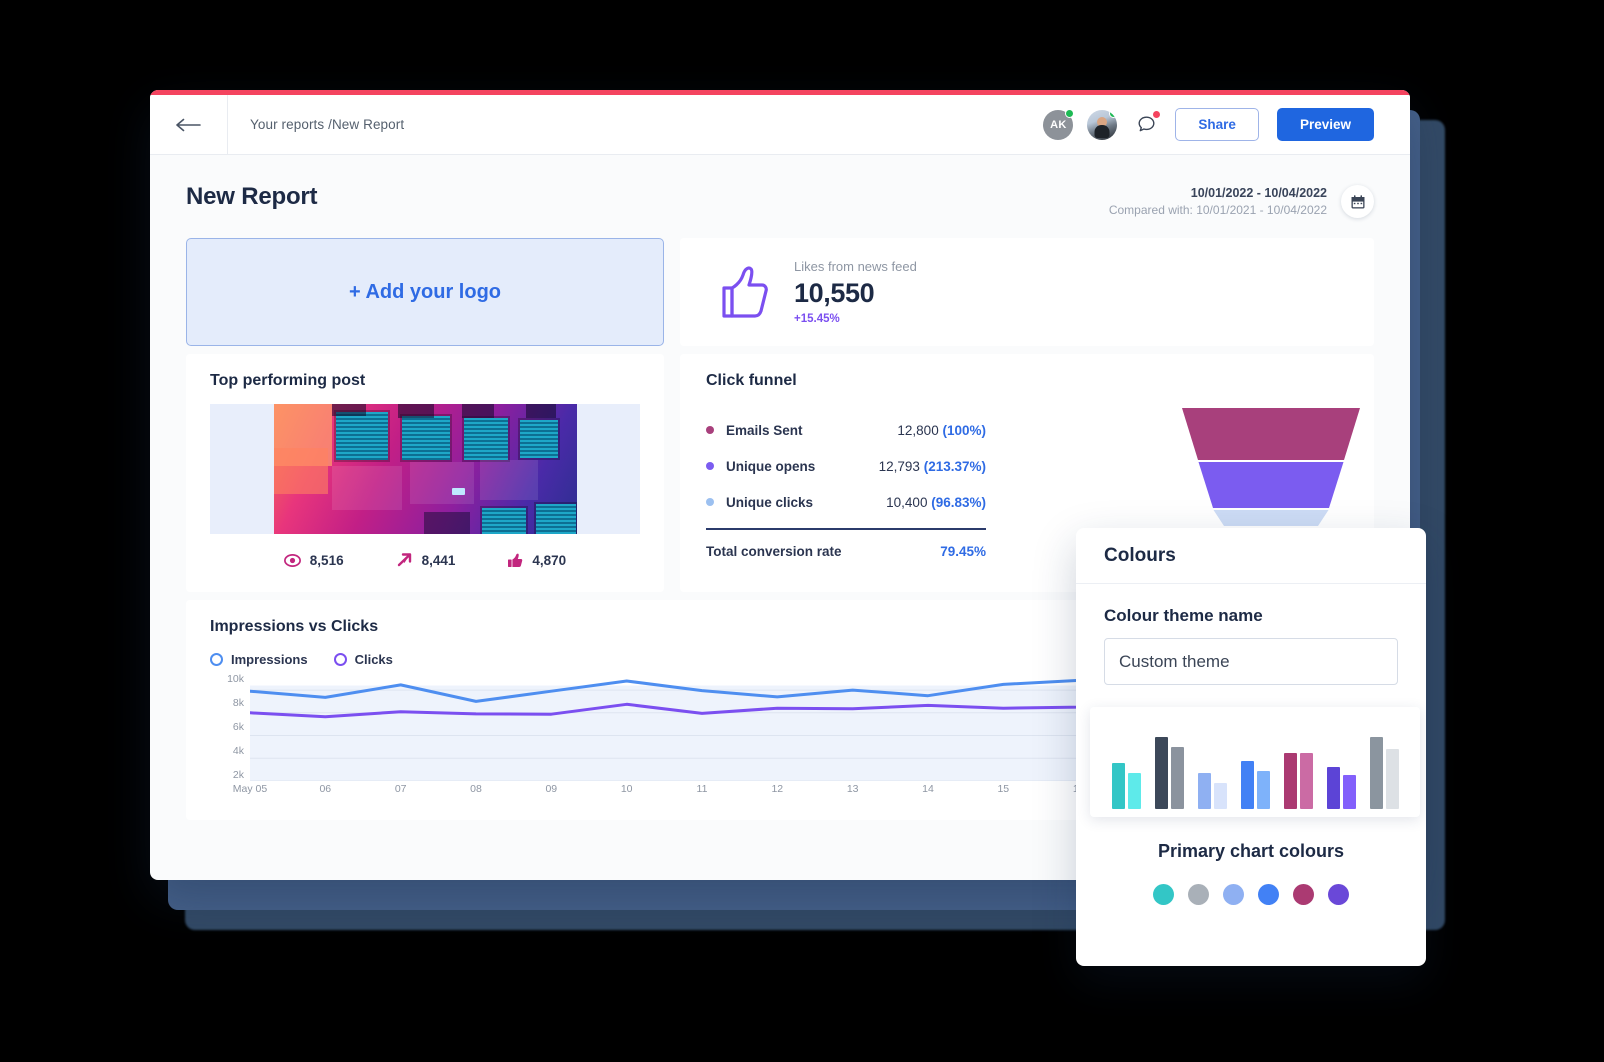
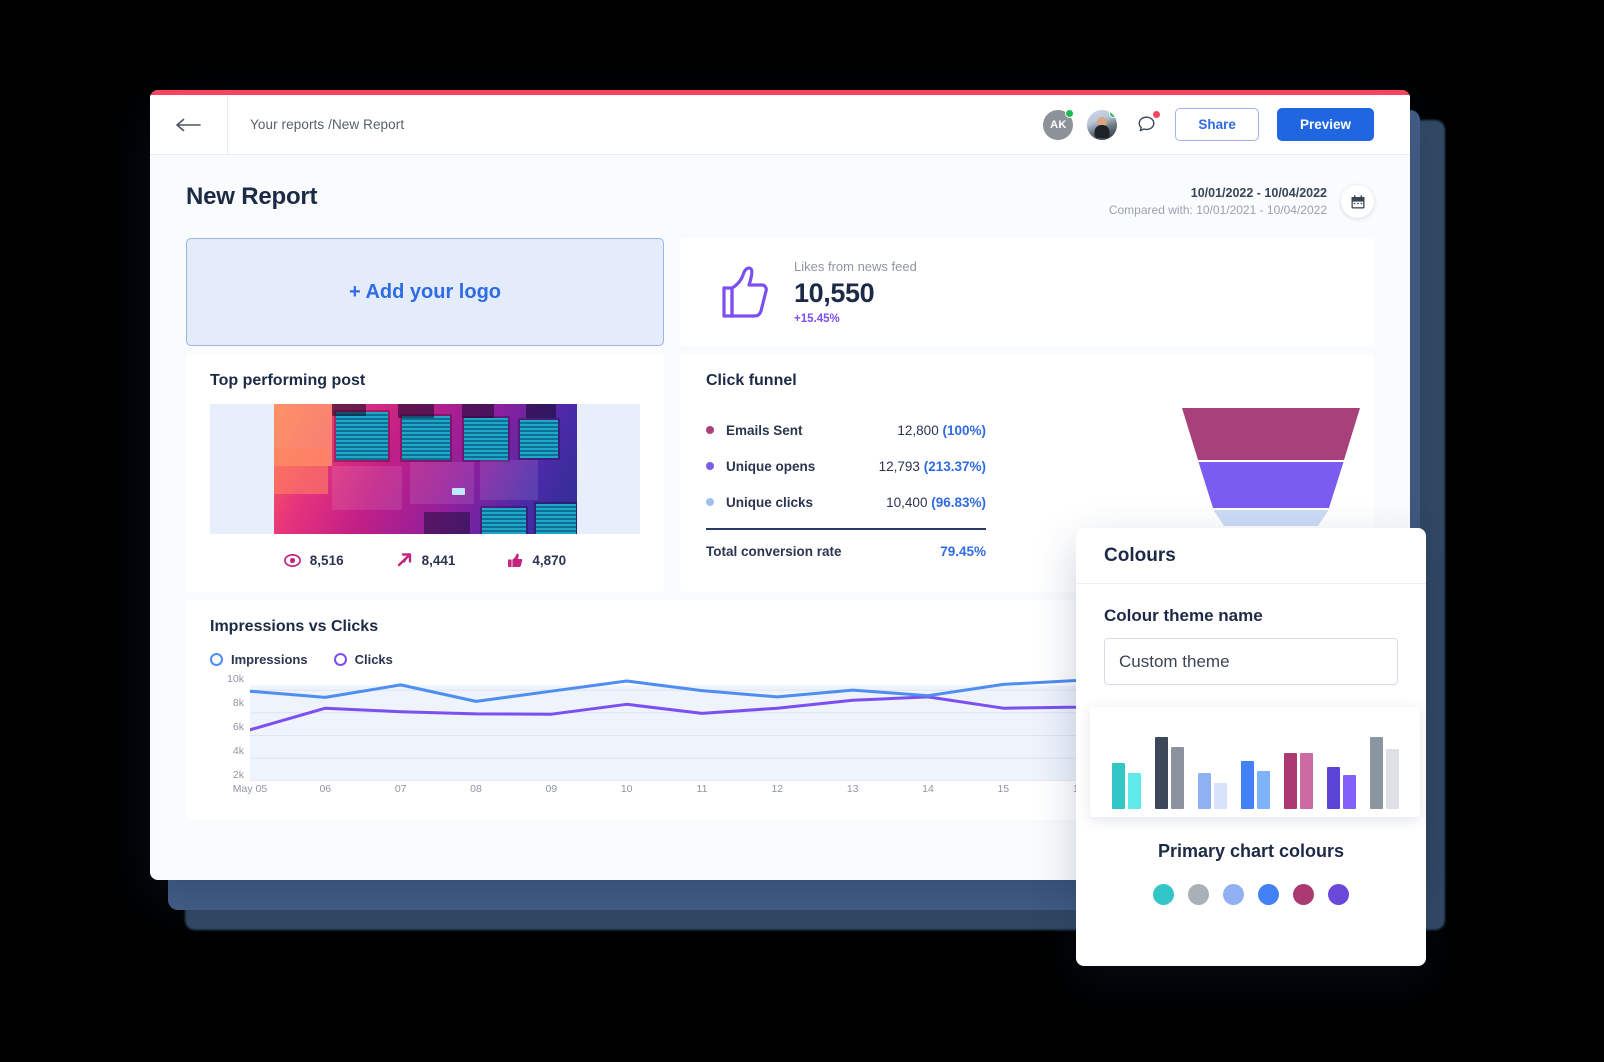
Clicks/May 05: 8.0k -> 6.5k
Clicks/06: 7.6k -> 8.4k
Clicks/13: 8.4k -> 9.1k
Clicks/14: 8.6k -> 9.4k
